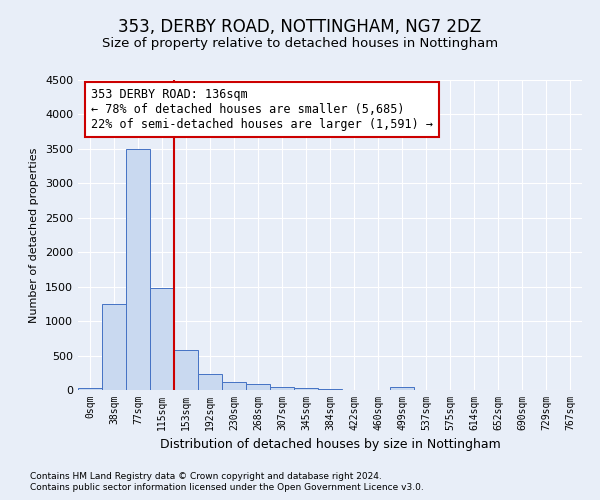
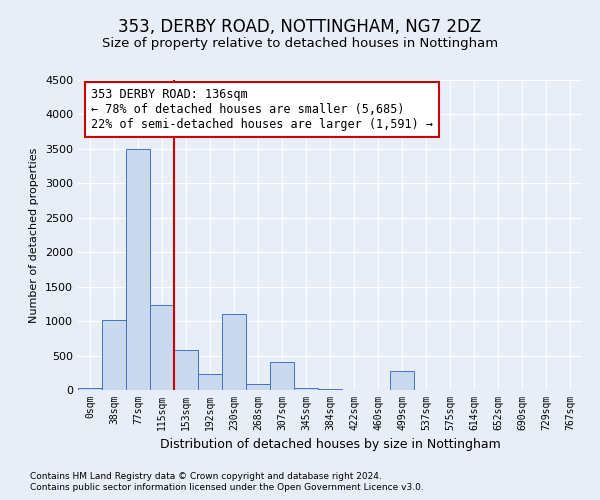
38sqm: 1250 -> 1020
115sqm: 1480 -> 1240
230sqm: 110 -> 1100
307sqm: 50 -> 400
499sqm: 50 -> 280
